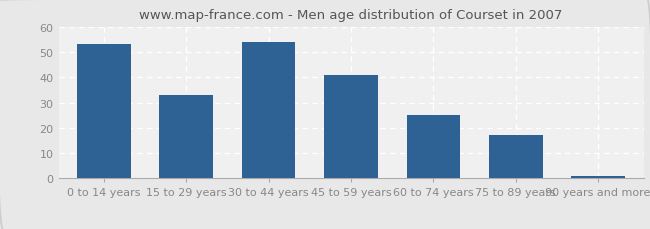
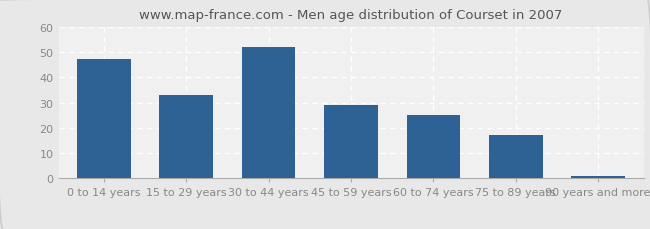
0 to 14 years: 53 -> 47
30 to 44 years: 54 -> 52
45 to 59 years: 41 -> 29
